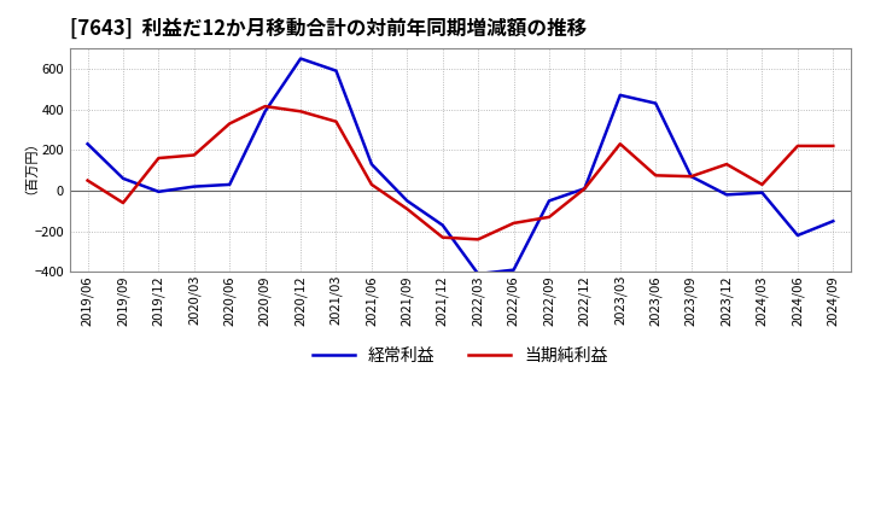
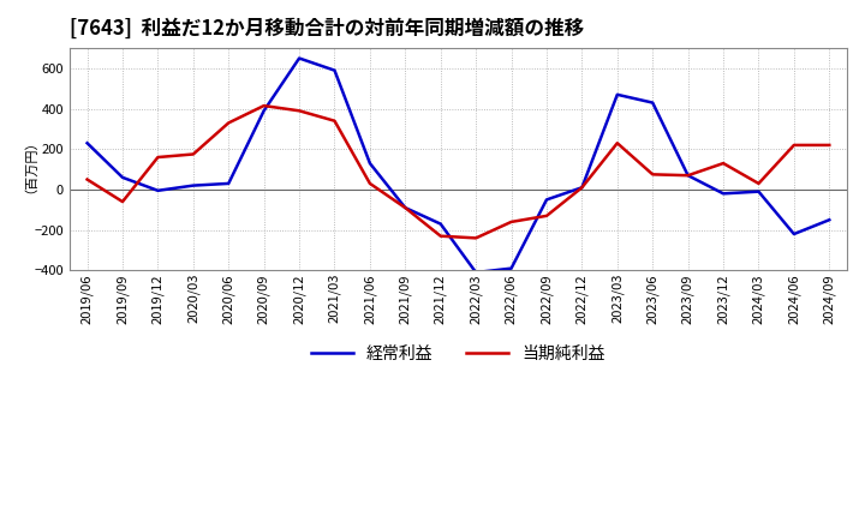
経常利益/2021/09: -50 -> -90
